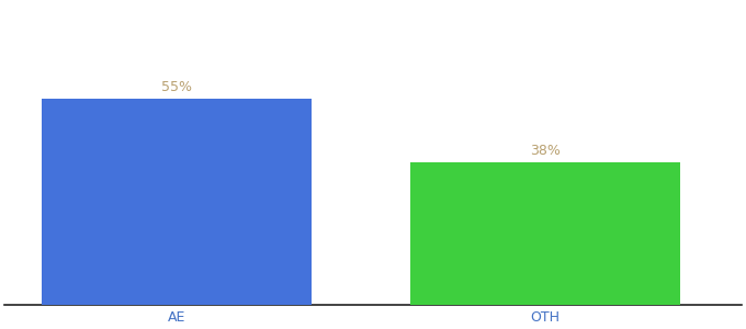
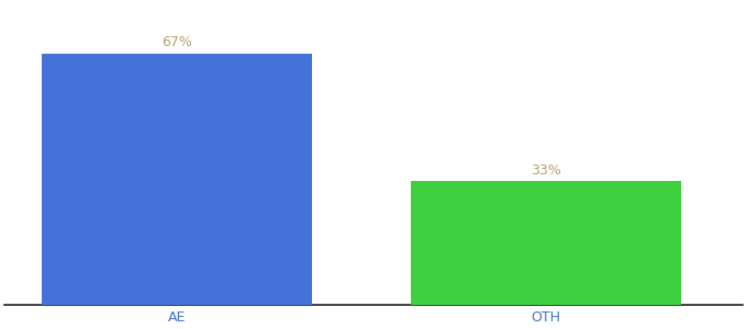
AE: 55% -> 67%
OTH: 38% -> 33%
